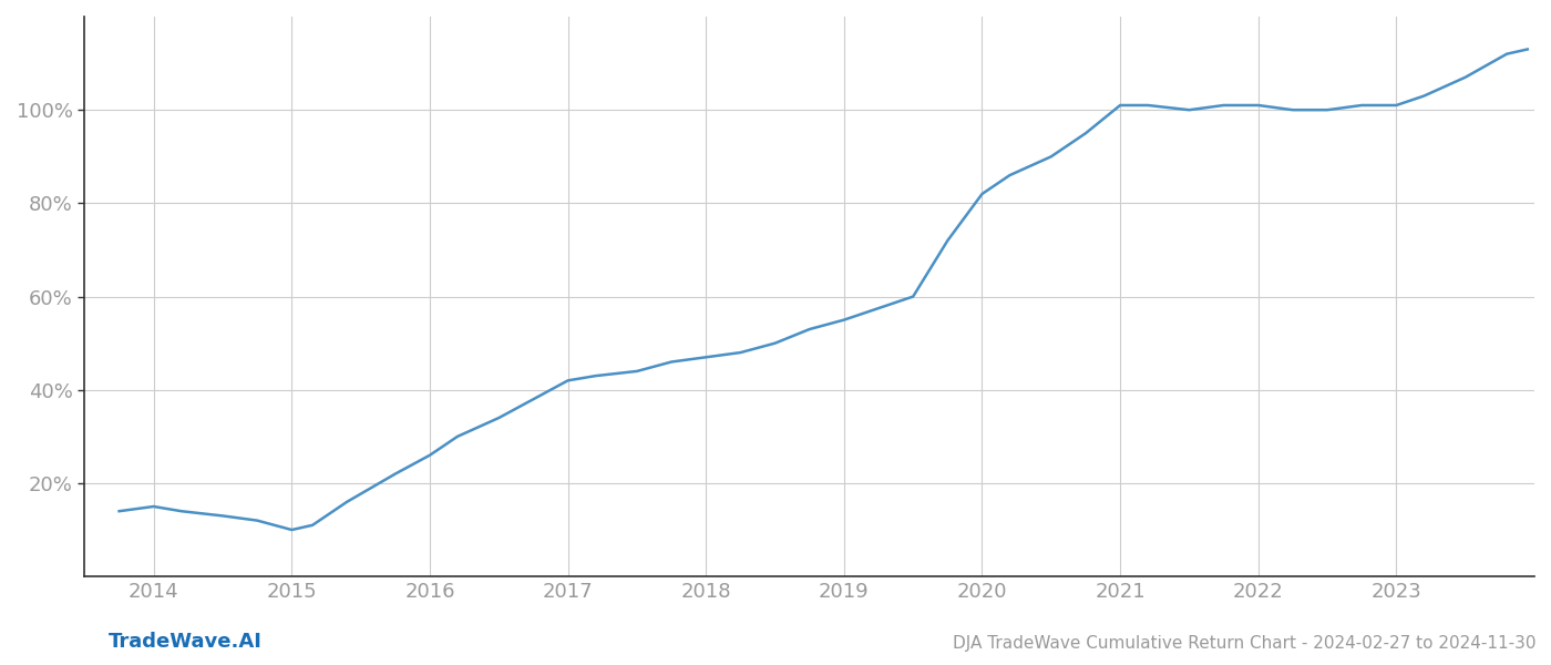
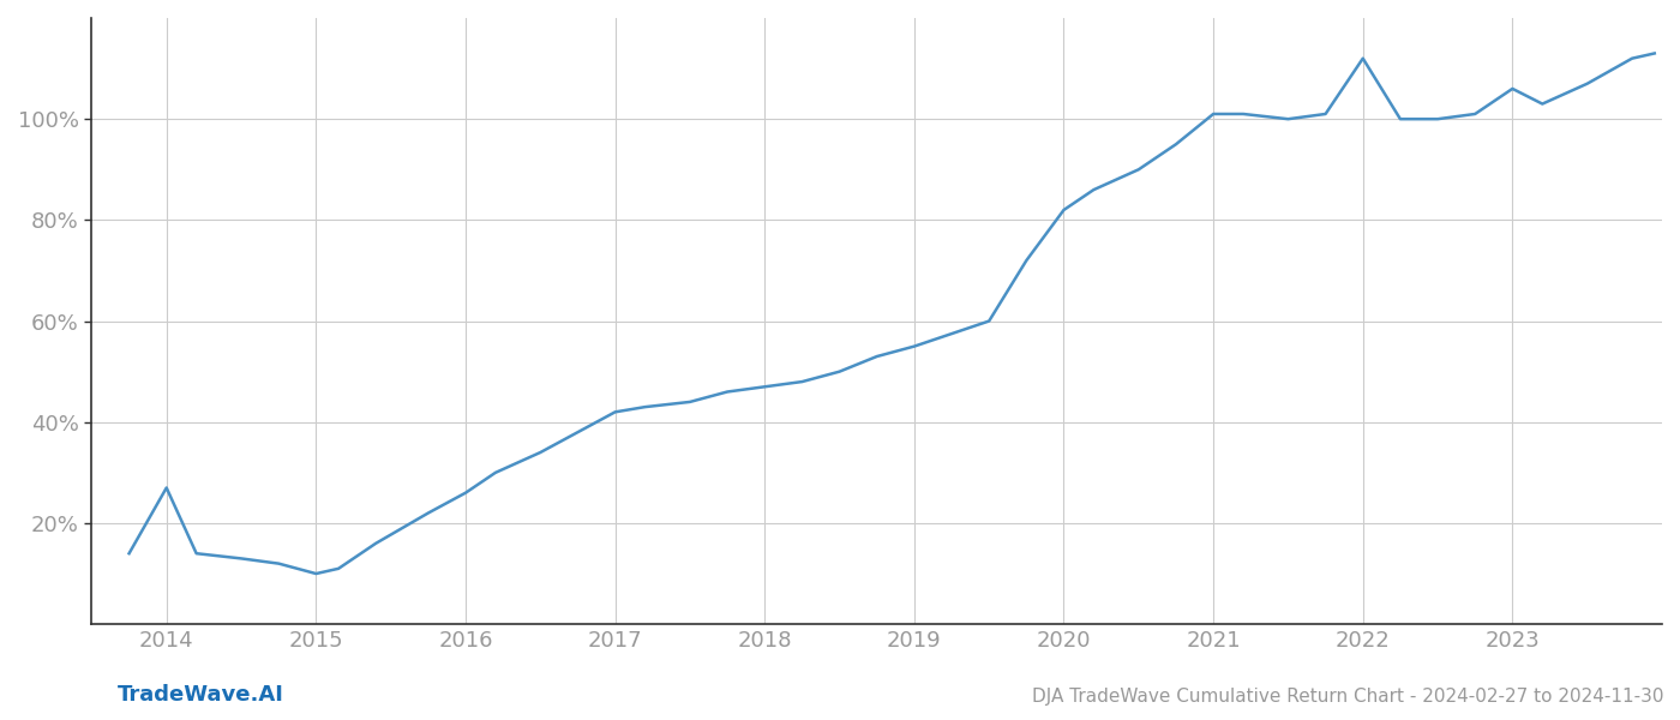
2014: 15% -> 27%
2022: 101% -> 112%
2023: 101% -> 106%
